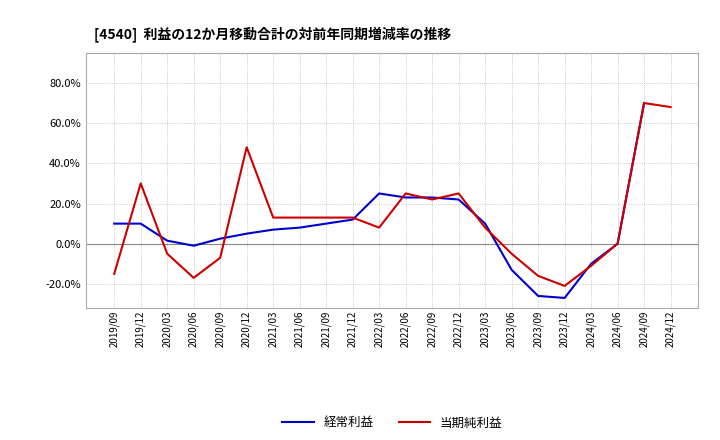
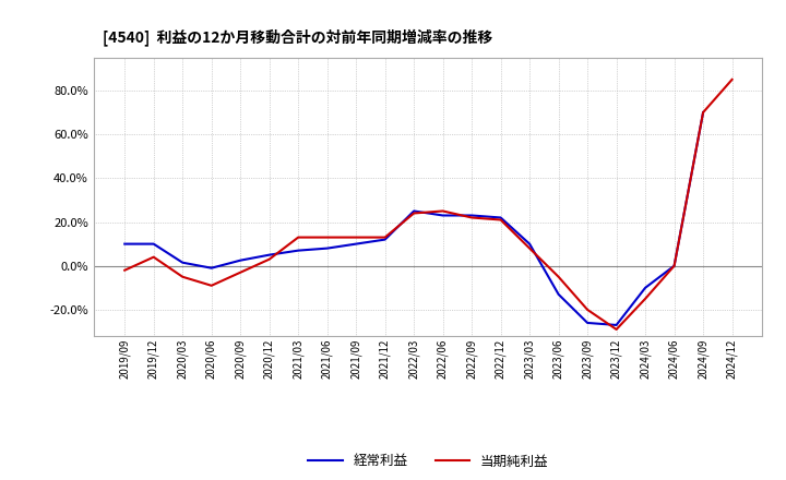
当期純利益/2019/09: -15% -> -2%
当期純利益/2019/12: 30% -> 4%
当期純利益/2020/06: -17% -> -9%
当期純利益/2020/09: -7% -> -3%
当期純利益/2020/12: 48% -> 3%
当期純利益/2022/03: 8% -> 24%
当期純利益/2022/12: 25% -> 21%
当期純利益/2023/09: -16% -> -20%
当期純利益/2023/12: -21% -> -29%
当期純利益/2024/03: -11% -> -15%
当期純利益/2024/12: 68% -> 85%
